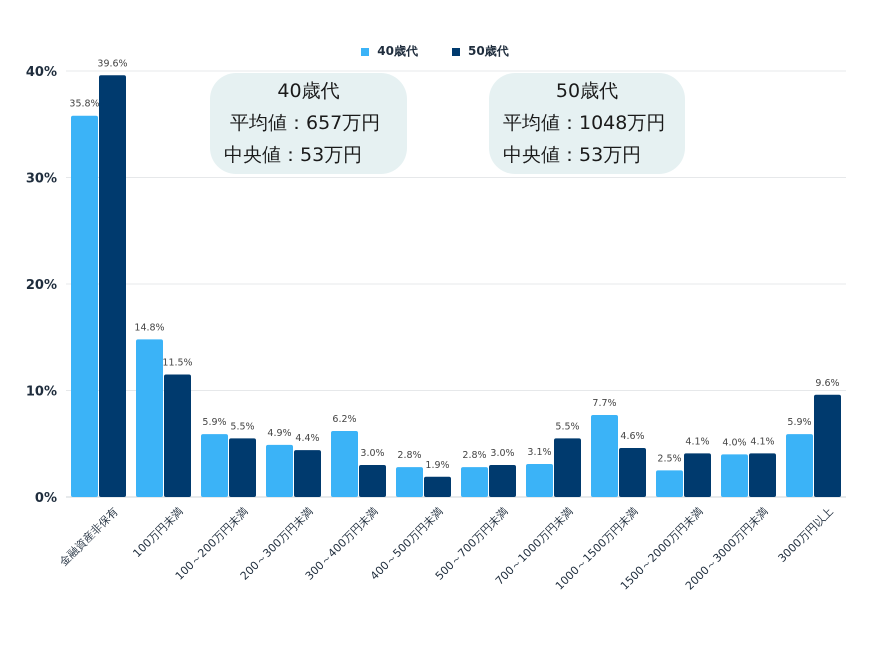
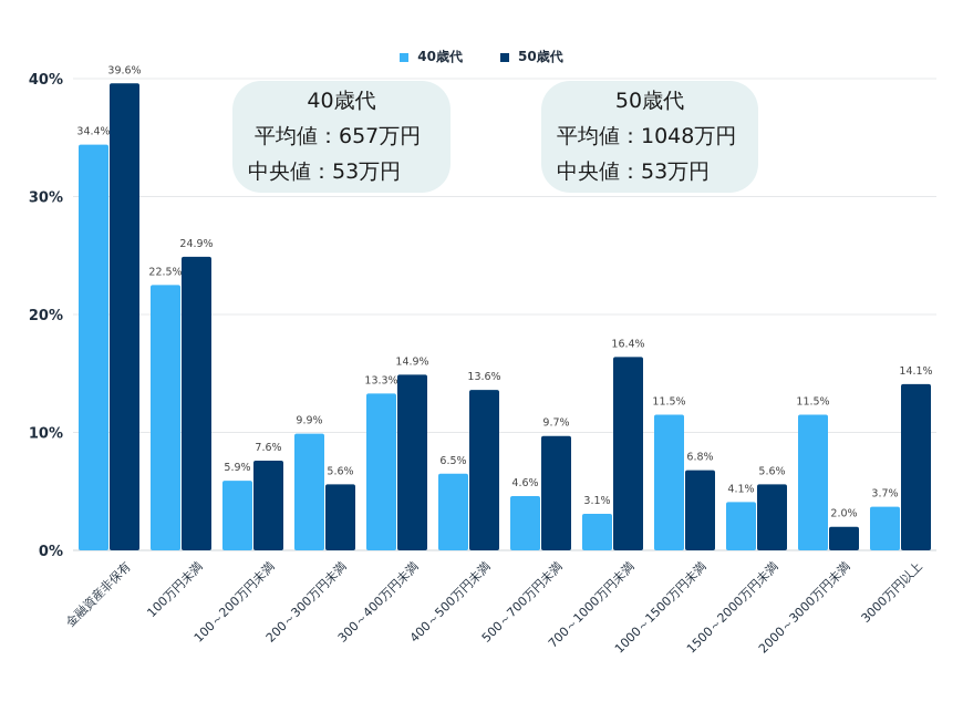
40歳代/金融資産非保有: 35.8% -> 34.4%
40歳代/100万円未満: 14.8% -> 22.5%
50歳代/100万円未満: 11.5% -> 24.9%
50歳代/100～200万円未満: 5.5% -> 7.6%
40歳代/200～300万円未満: 4.9% -> 9.9%
50歳代/200～300万円未満: 4.4% -> 5.6%
40歳代/300～400万円未満: 6.2% -> 13.3%
50歳代/300～400万円未満: 3.0% -> 14.9%
40歳代/400～500万円未満: 2.8% -> 6.5%
50歳代/400～500万円未満: 1.9% -> 13.6%
40歳代/500～700万円未満: 2.8% -> 4.6%
50歳代/500～700万円未満: 3.0% -> 9.7%
50歳代/700～1000万円未満: 5.5% -> 16.4%
40歳代/1000～1500万円未満: 7.7% -> 11.5%
50歳代/1000～1500万円未満: 4.6% -> 6.8%
40歳代/1500～2000万円未満: 2.5% -> 4.1%
50歳代/1500～2000万円未満: 4.1% -> 5.6%
40歳代/2000～3000万円未満: 4.0% -> 11.5%
50歳代/2000～3000万円未満: 4.1% -> 2.0%
40歳代/3000万円以上: 5.9% -> 3.7%
50歳代/3000万円以上: 9.6% -> 14.1%
